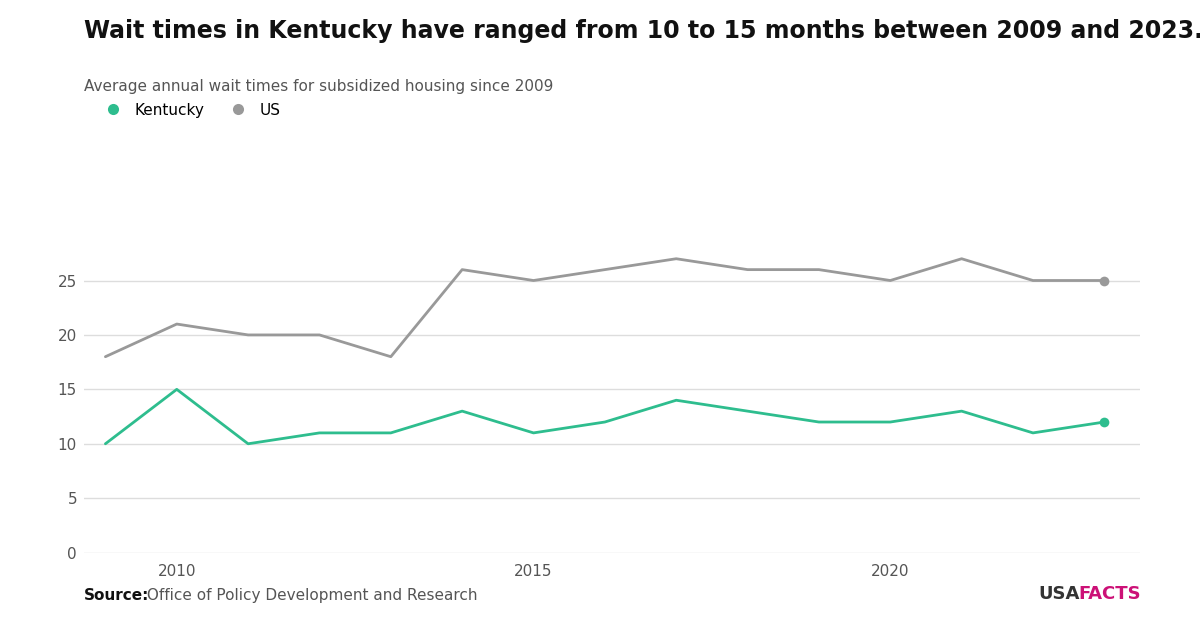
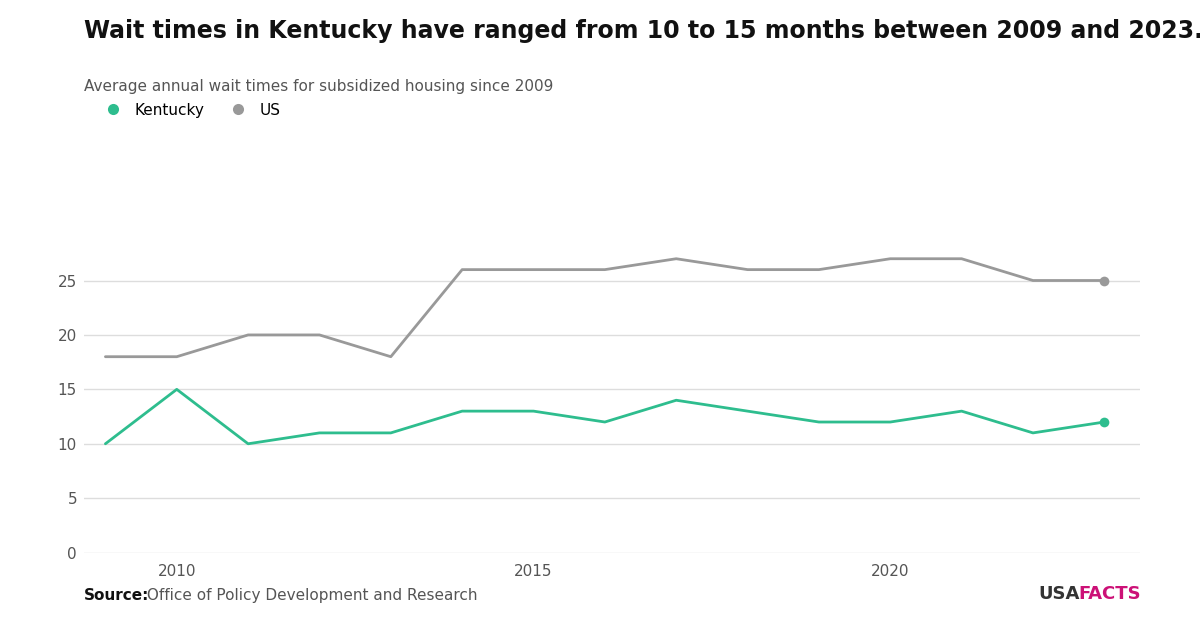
US/2010: 21 -> 18
Kentucky/2015: 11 -> 13
US/2015: 25 -> 26
US/2020: 25 -> 27
